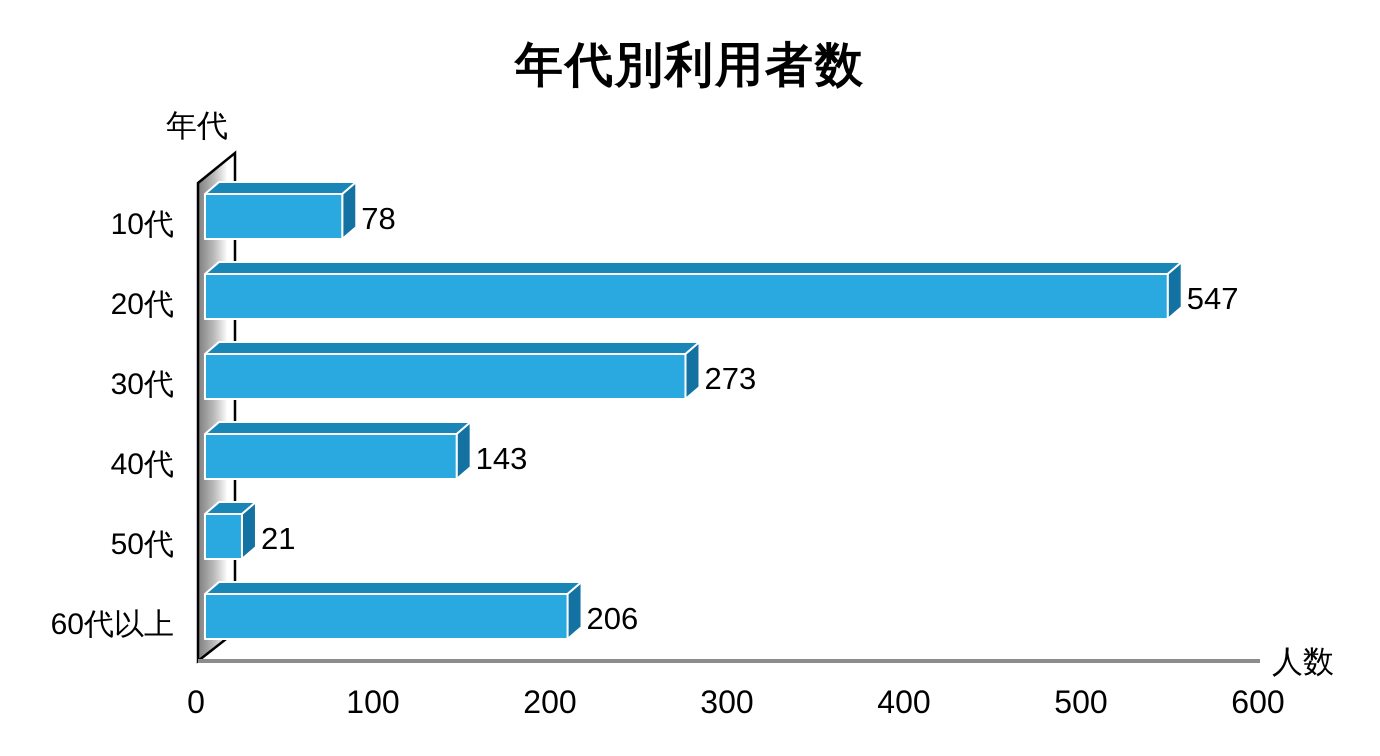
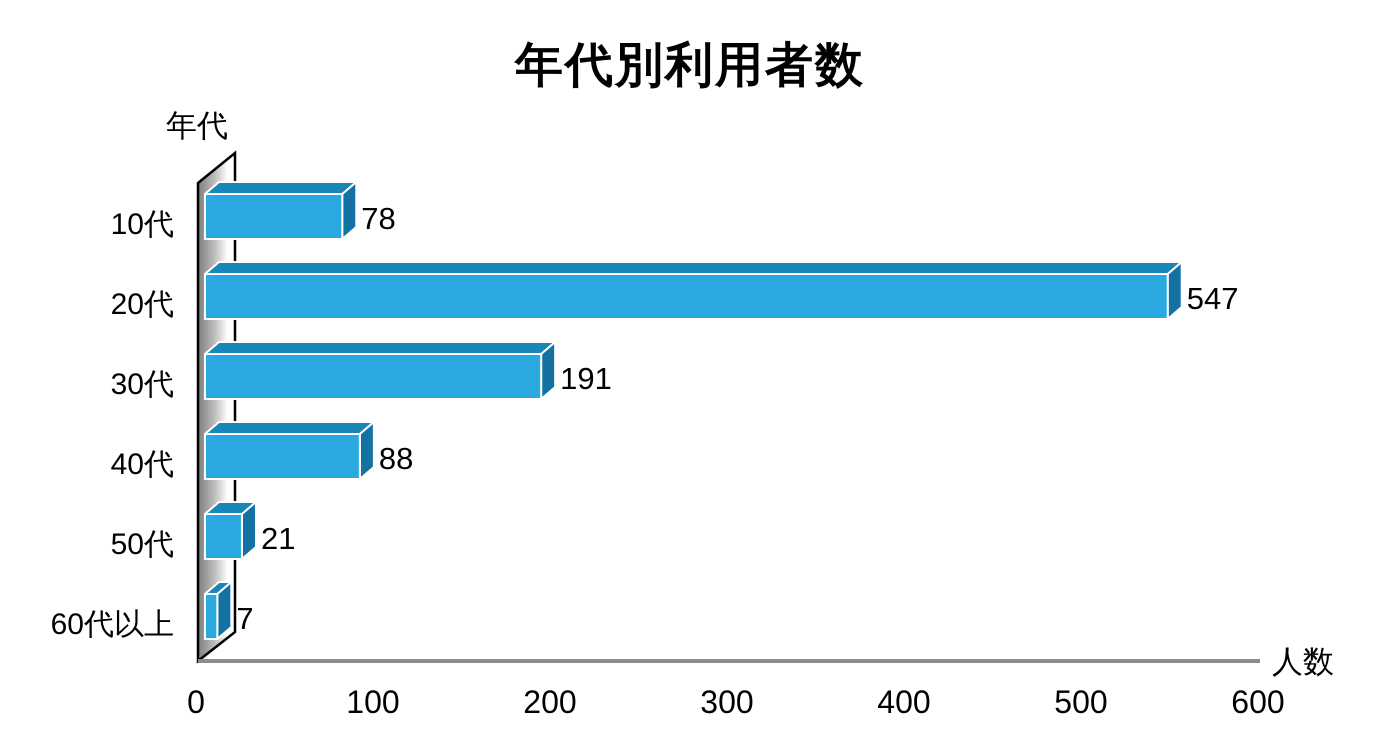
30代: 273 -> 191
40代: 143 -> 88
60代以上: 206 -> 7
